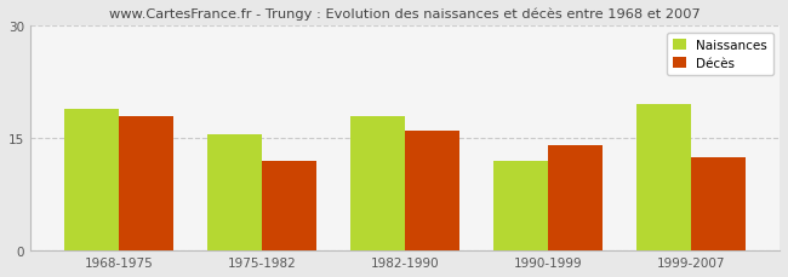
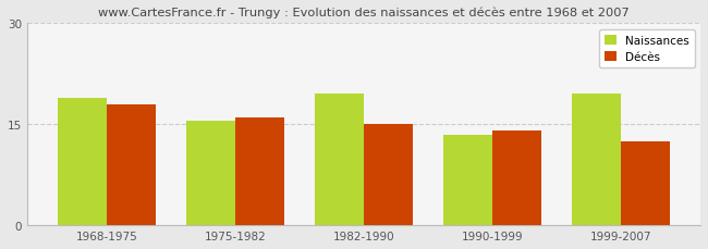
Décès/1975-1982: 12.0 -> 16.0
Naissances/1982-1990: 18.0 -> 19.5
Décès/1982-1990: 16.0 -> 15.0
Naissances/1990-1999: 12.0 -> 13.5
